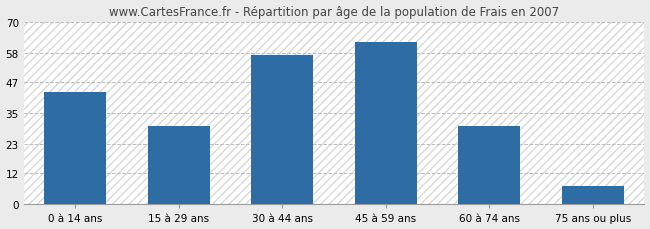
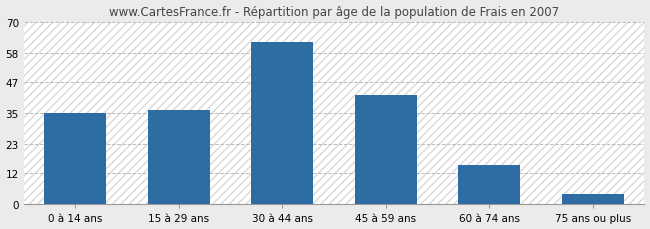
0 à 14 ans: 43 -> 35
15 à 29 ans: 30 -> 36
30 à 44 ans: 57 -> 62
45 à 59 ans: 62 -> 42
60 à 74 ans: 30 -> 15
75 ans ou plus: 7 -> 4
